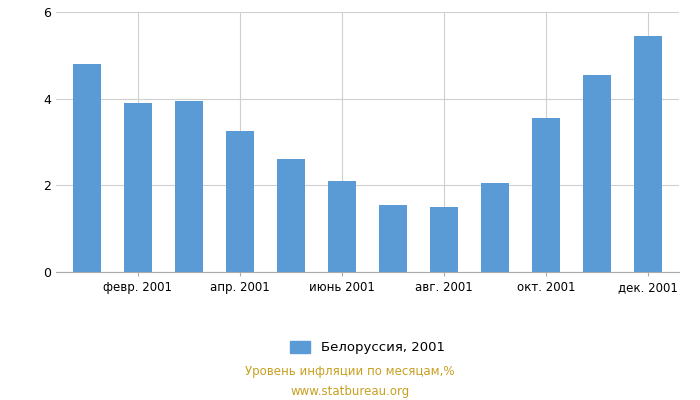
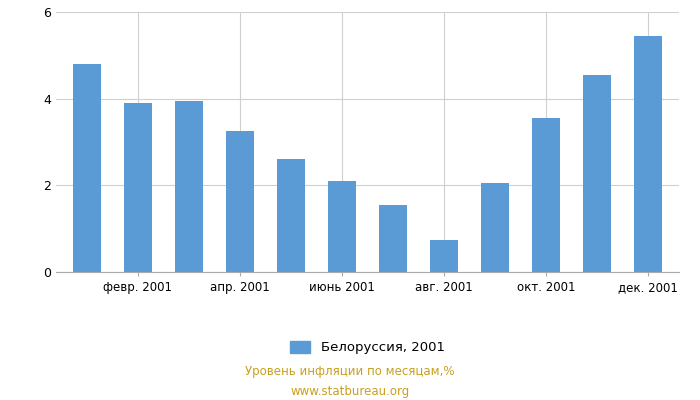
авг. 2001: 1.50 -> 0.75
